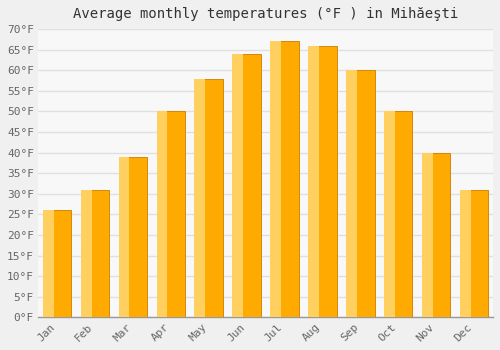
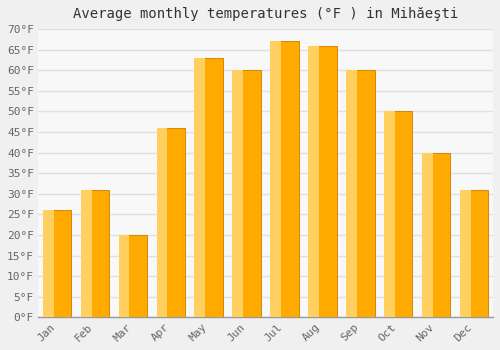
Mar: 39°F -> 20°F
Apr: 50°F -> 46°F
May: 58°F -> 63°F
Jun: 64°F -> 60°F
